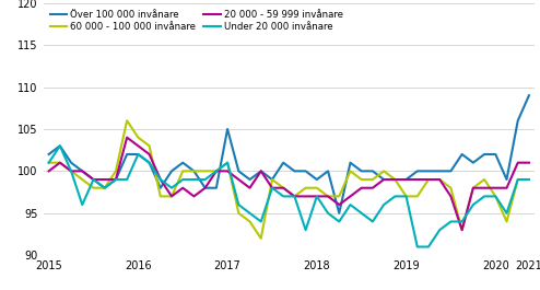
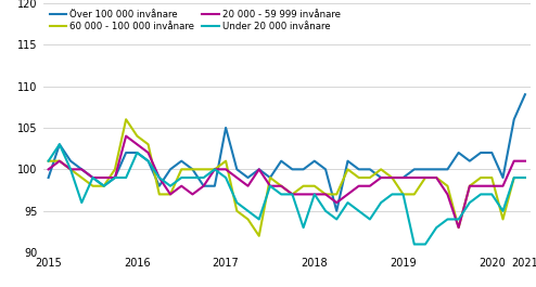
Över 100 000 invånare/2015: 102 -> 99
Under 20 000 invånare/2017: 101 -> 99
Över 100 000 invånare/2018: 99 -> 101
60 000 - 100 000 invånare/2020: 97 -> 99
